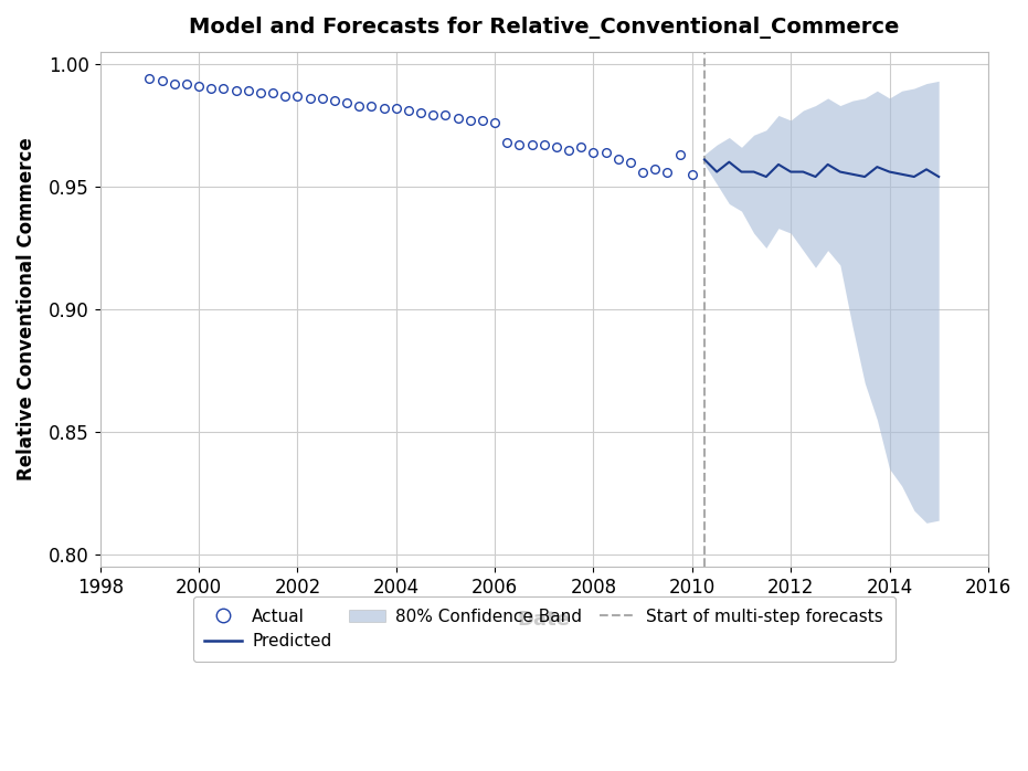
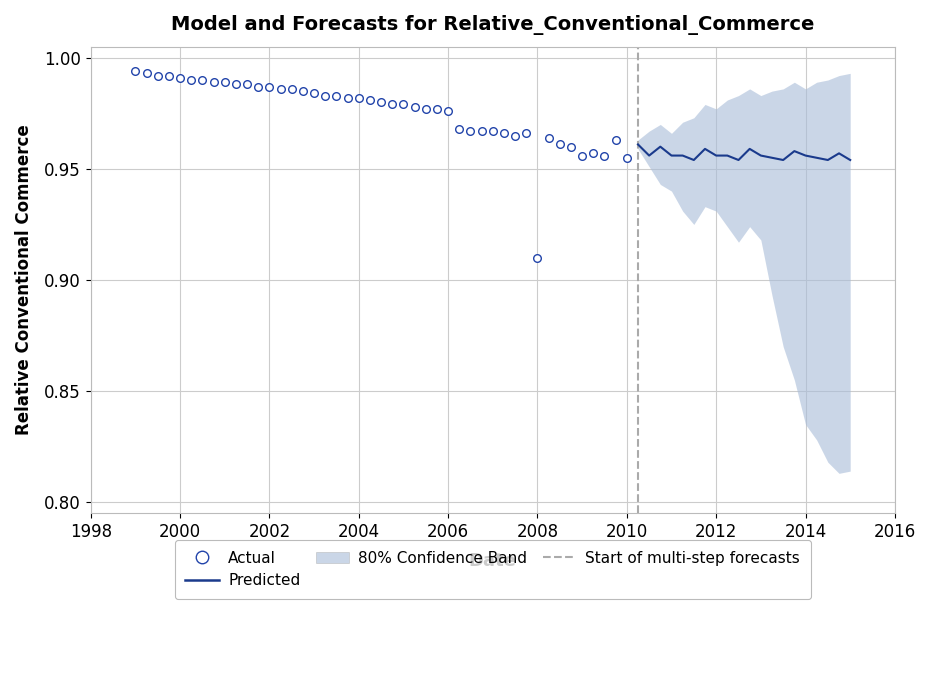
Actual/2008: 0.964 -> 0.910
